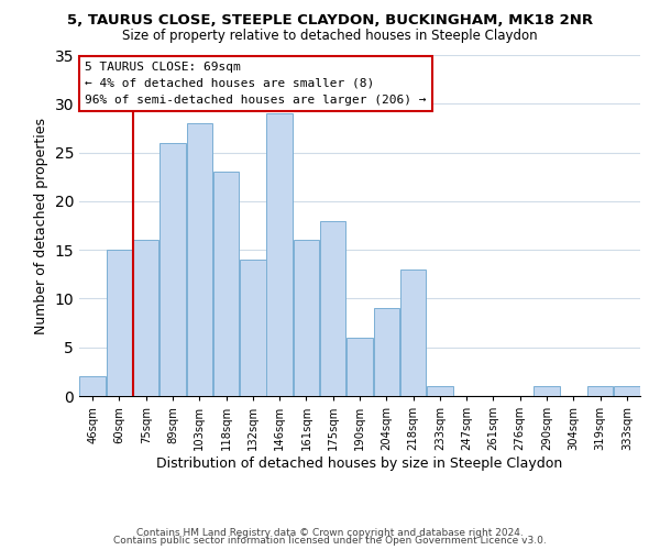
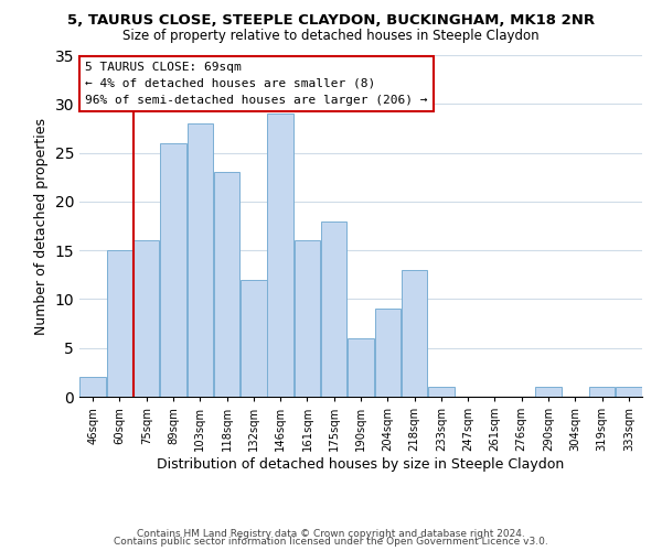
132sqm: 14 -> 12
